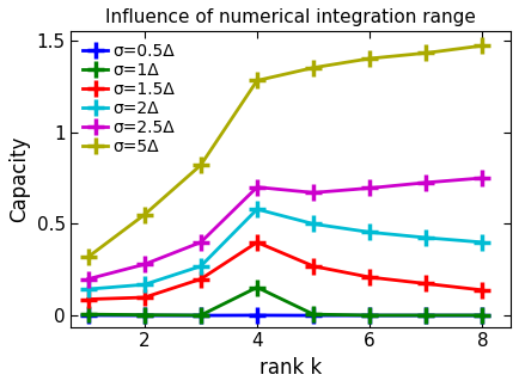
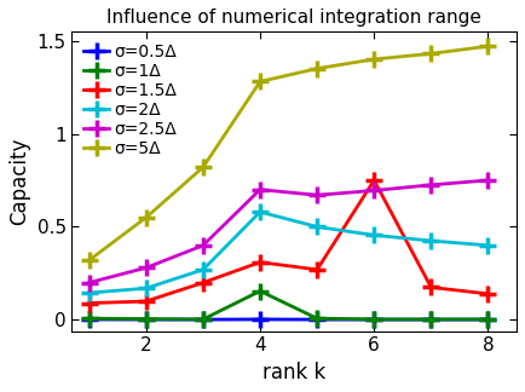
σ=1.5Δ/4: 0.40 -> 0.31
σ=1.5Δ/6: 0.21 -> 0.75
